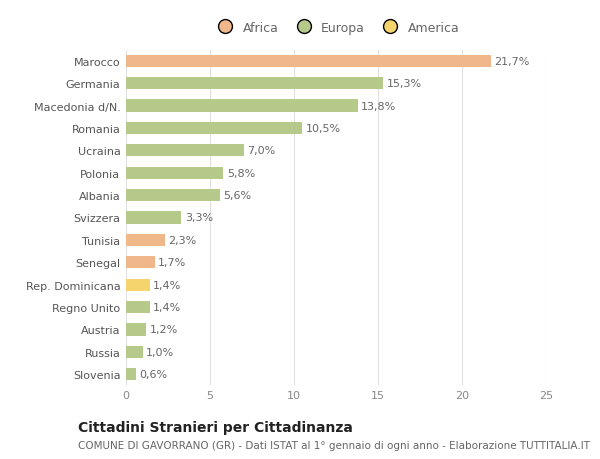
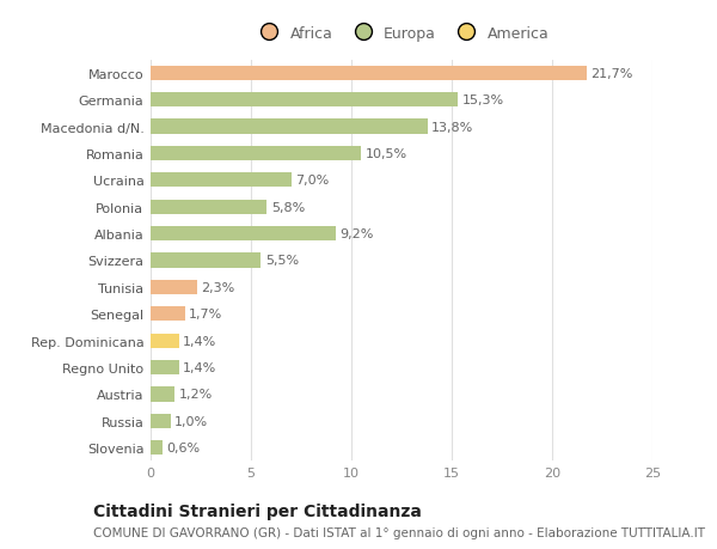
Albania: 5,6% -> 9,2%
Svizzera: 3,3% -> 5,5%
